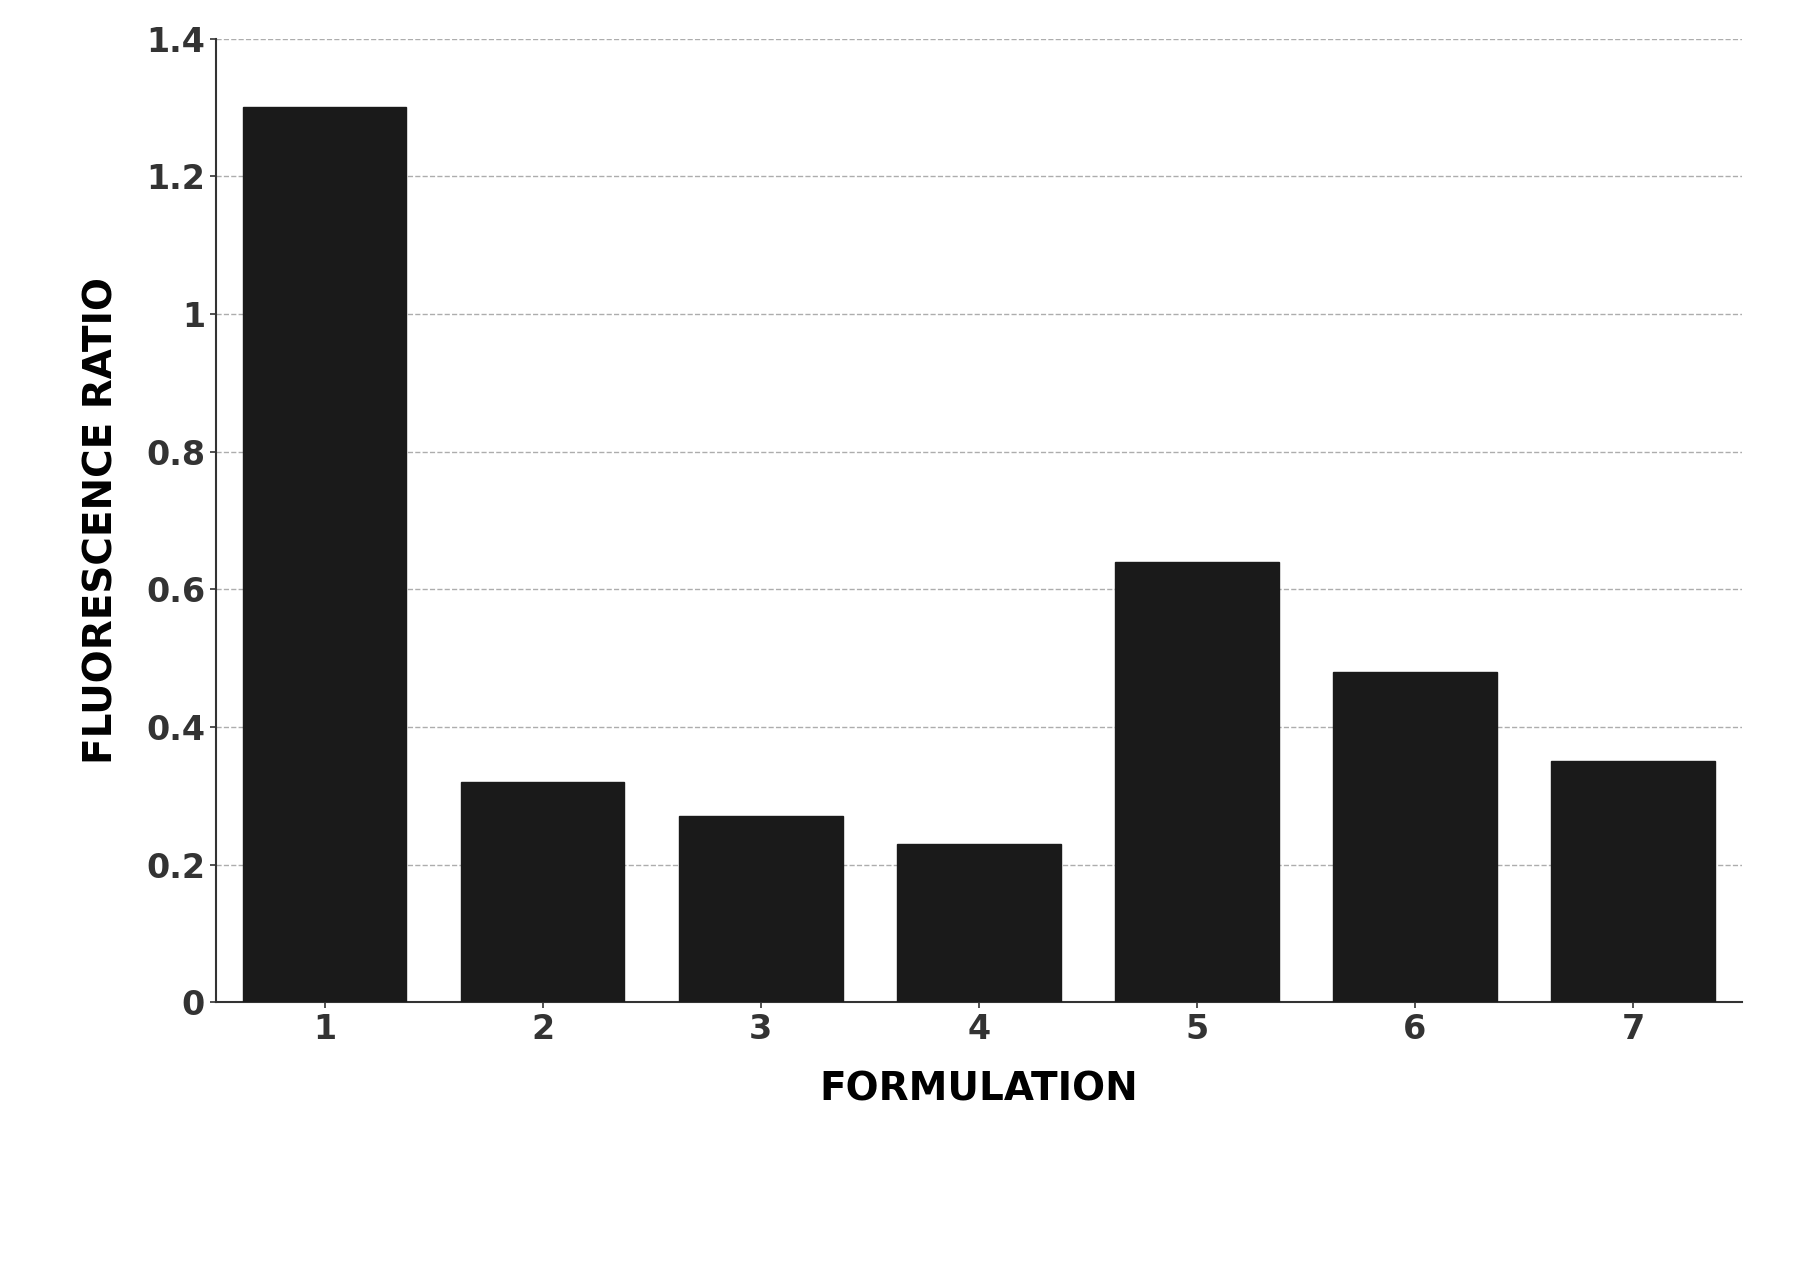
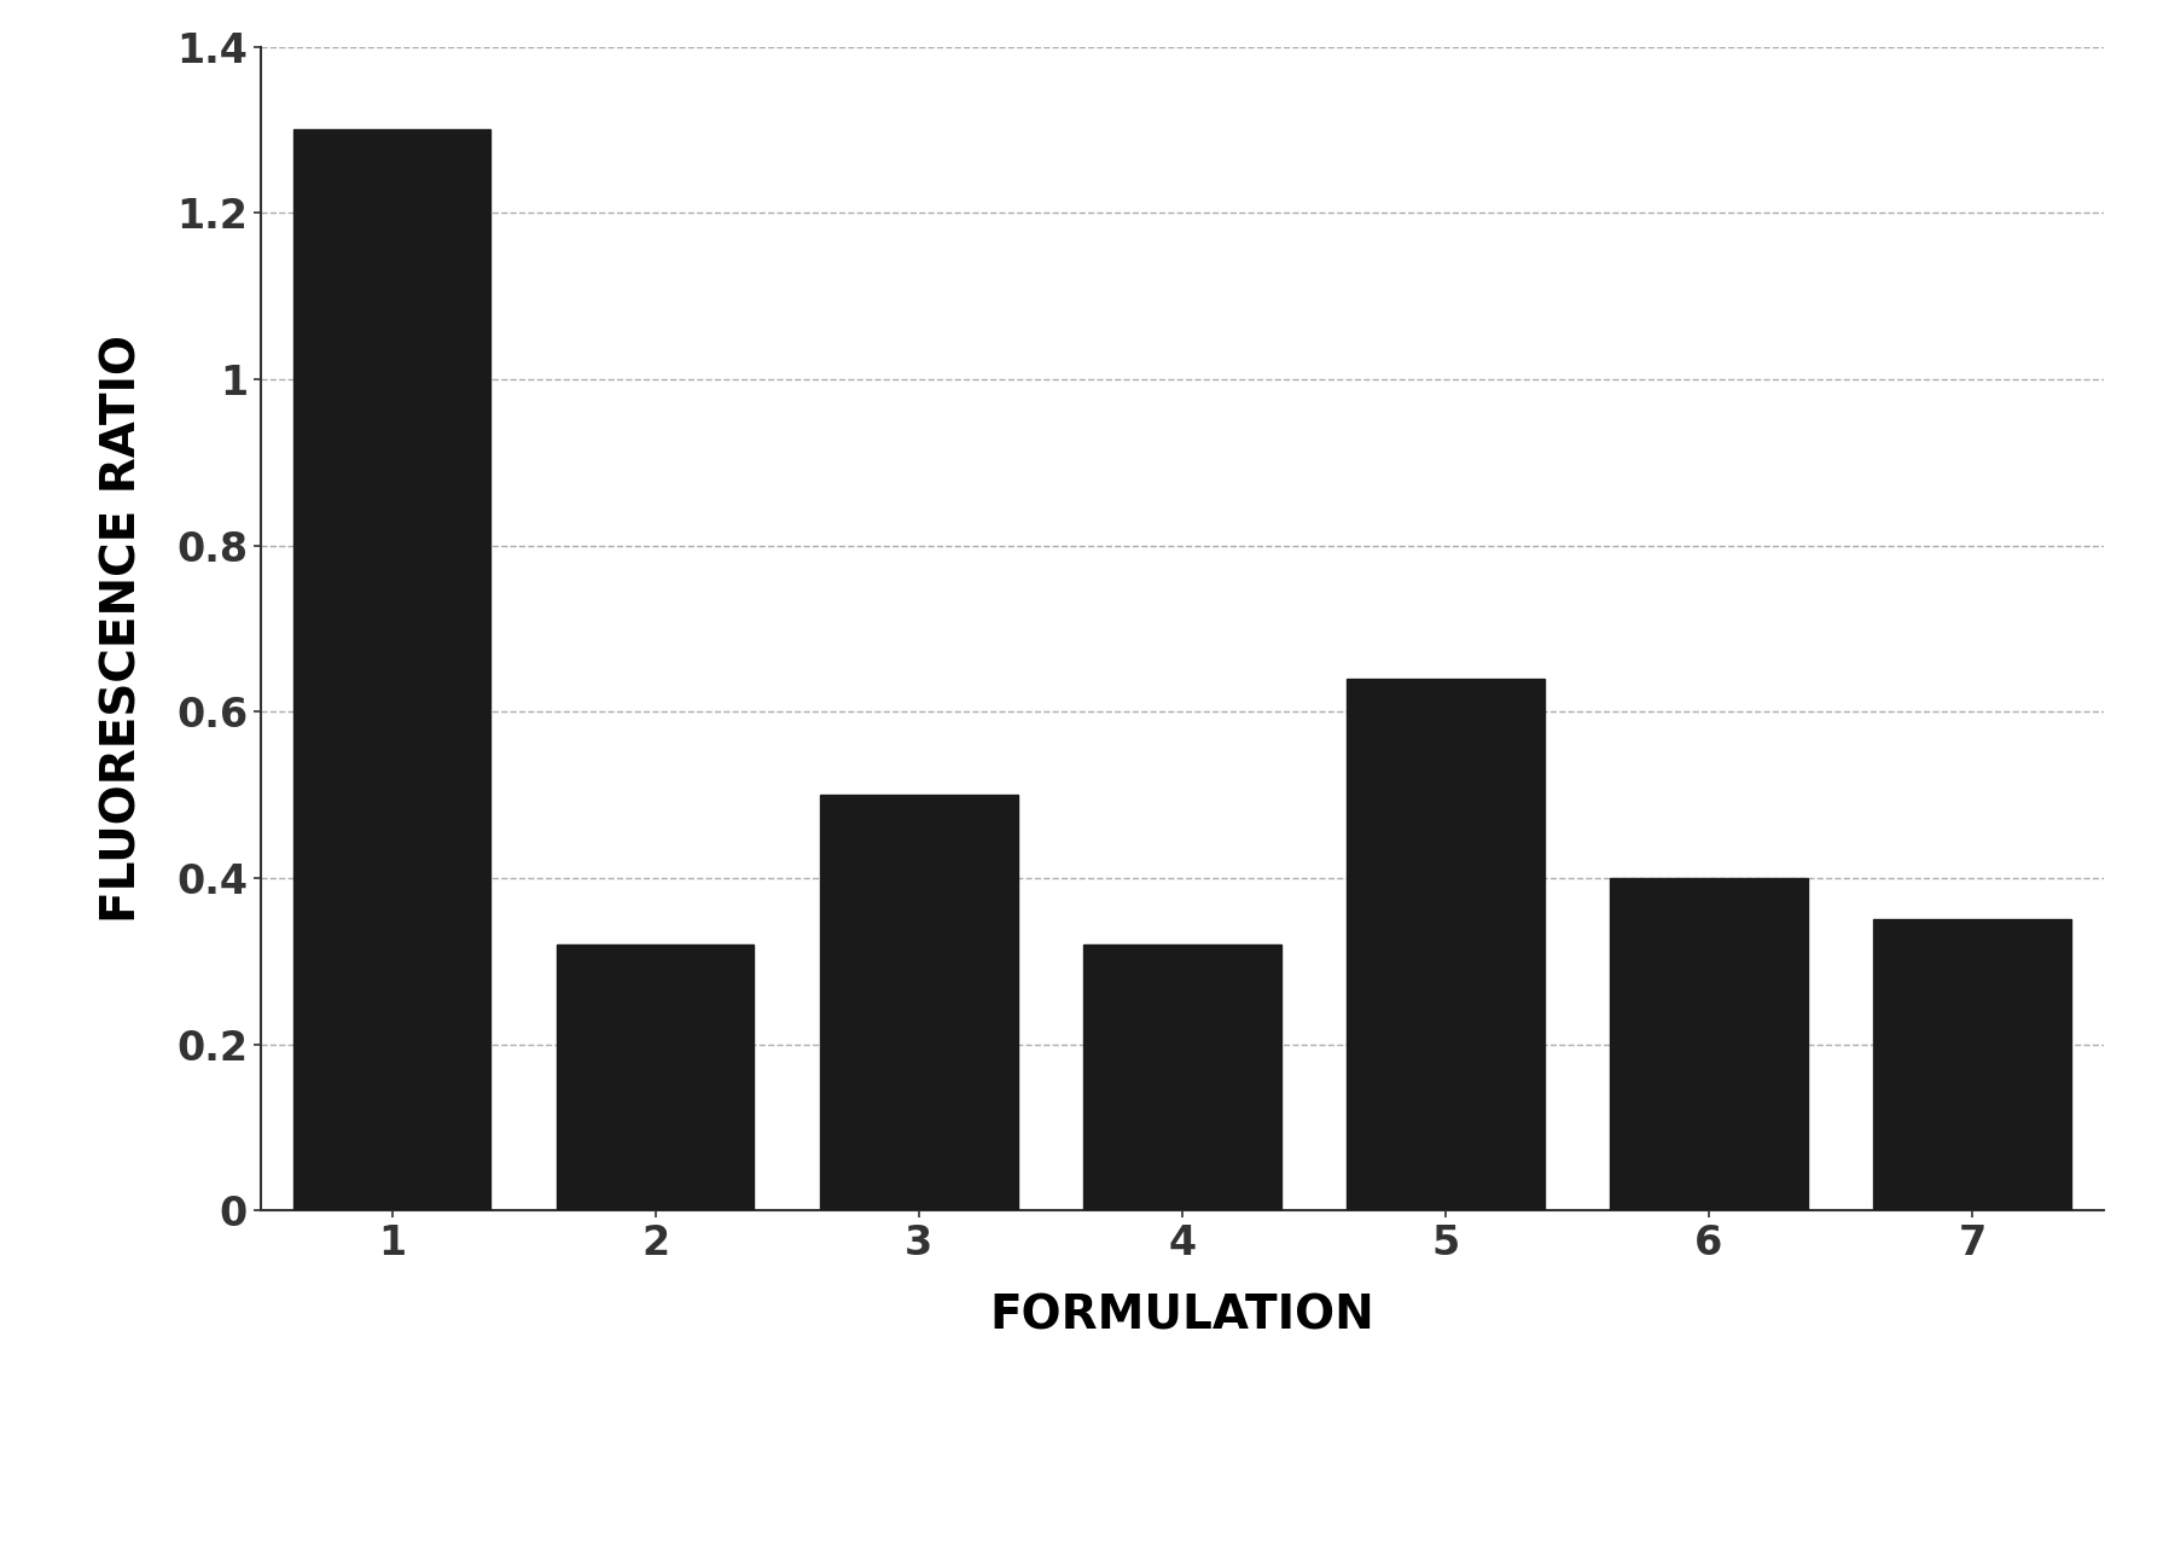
3: 0.27 -> 0.50
4: 0.23 -> 0.32
6: 0.48 -> 0.40
